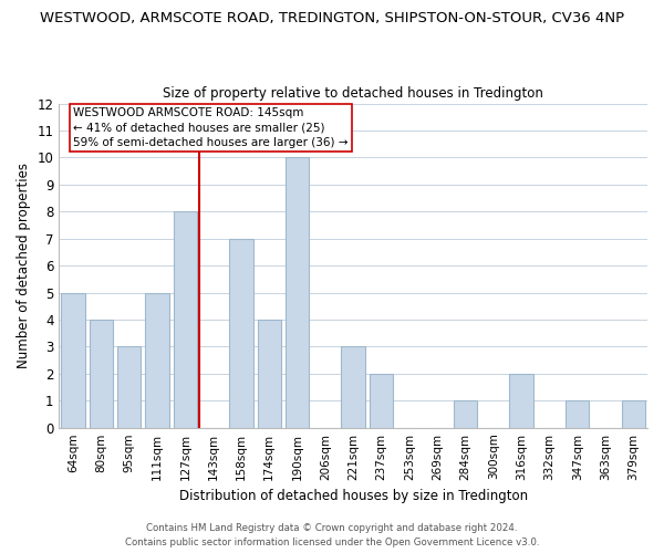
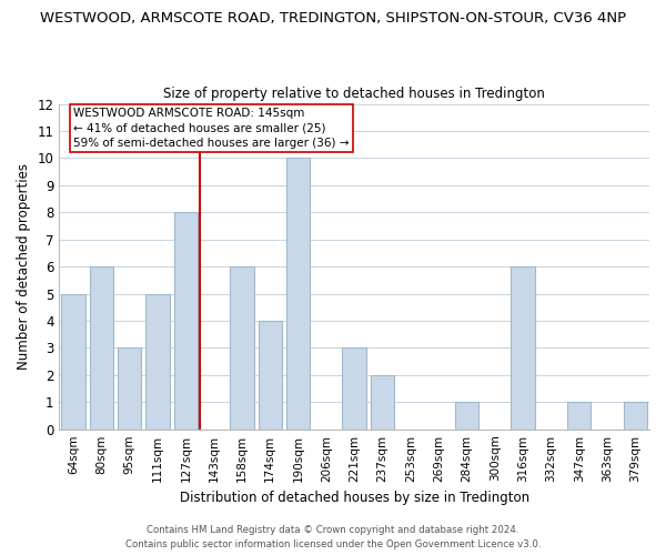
80sqm: 4 -> 6
158sqm: 7 -> 6
316sqm: 2 -> 6
